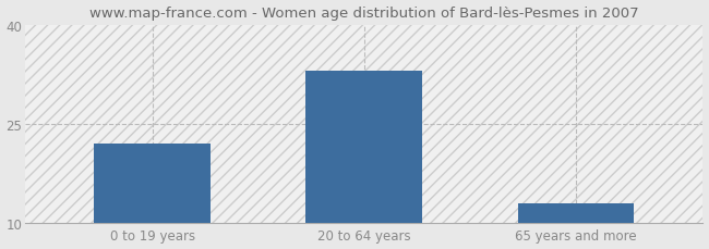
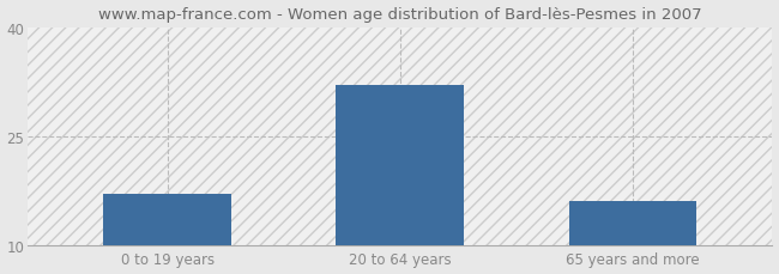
0 to 19 years: 22 -> 17
20 to 64 years: 33 -> 32
65 years and more: 13 -> 16
